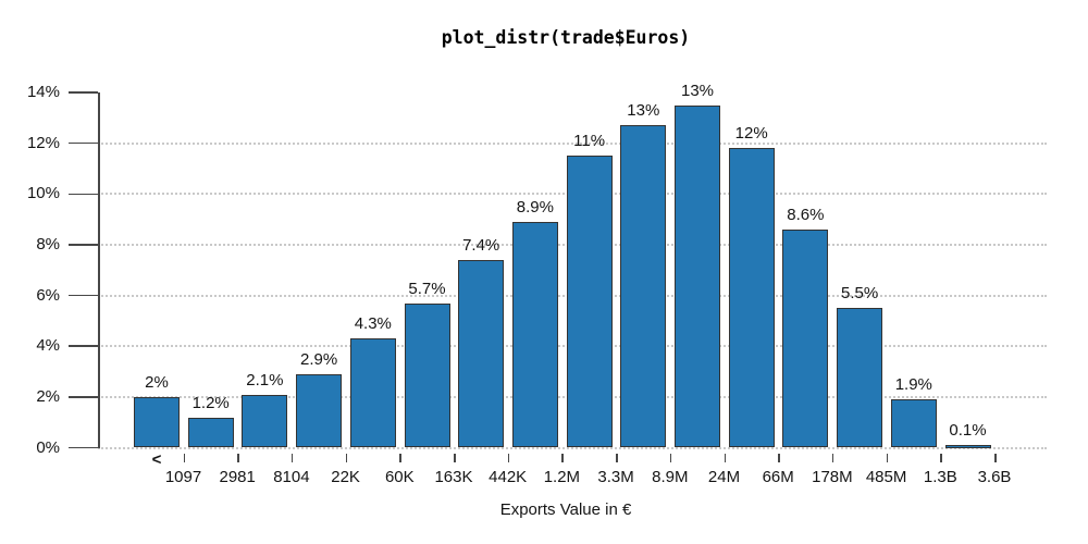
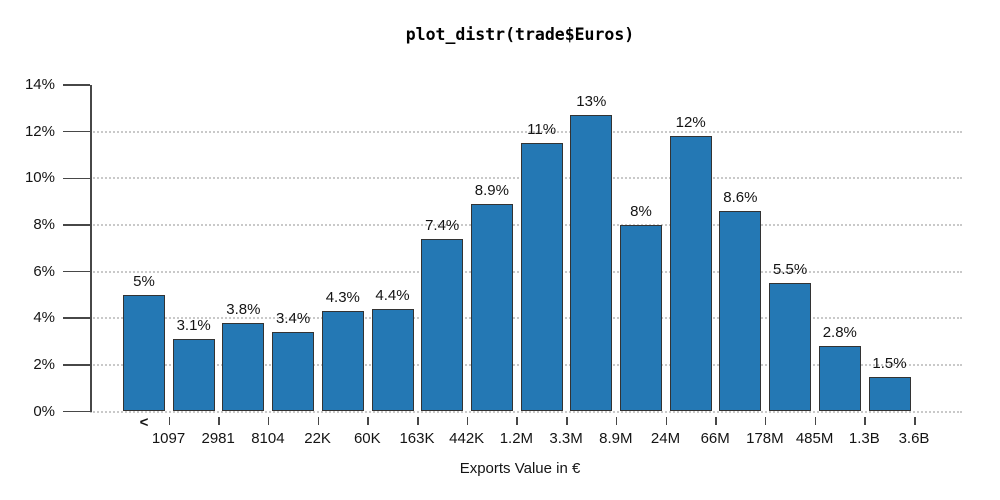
1097: 2% -> 5%
2981: 1.2% -> 3.1%
8104: 2.1% -> 3.8%
22K: 2.9% -> 3.4%
163K: 5.7% -> 4.4%
24M: 13% -> 8%
1.3B: 1.9% -> 2.8%
3.6B: 0.1% -> 1.5%
